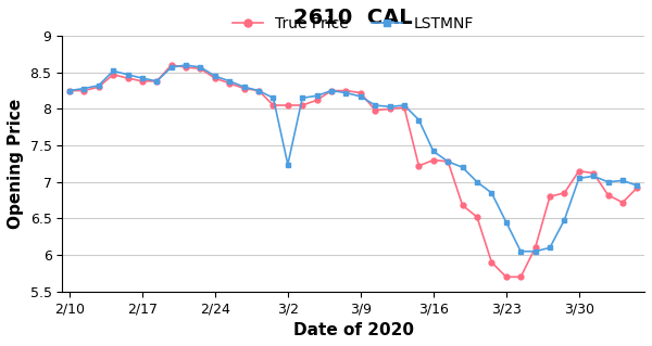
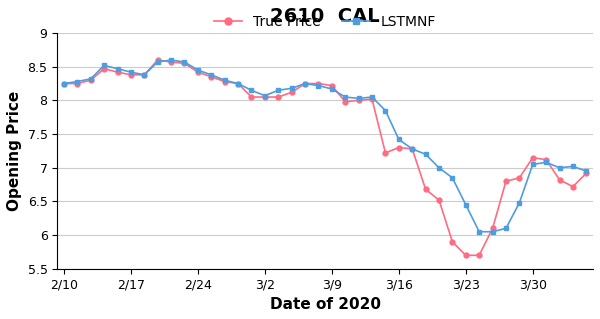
LSTMNF/3/2: 7.24 -> 8.07
